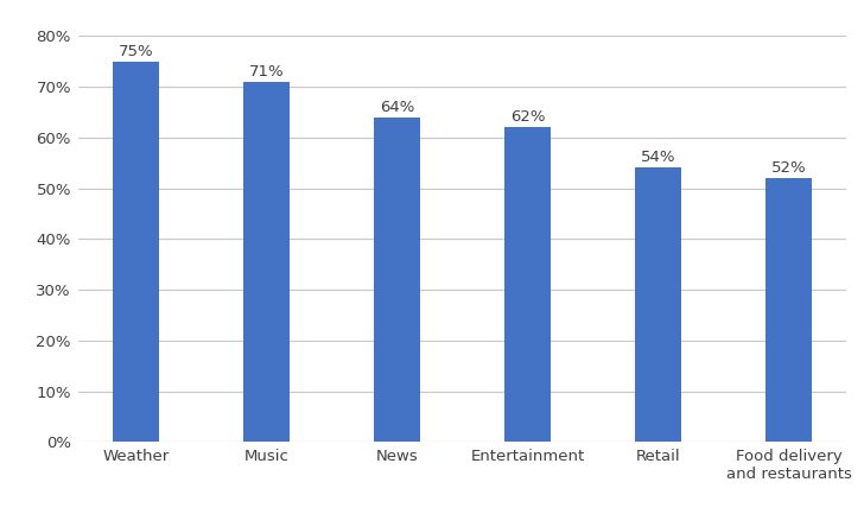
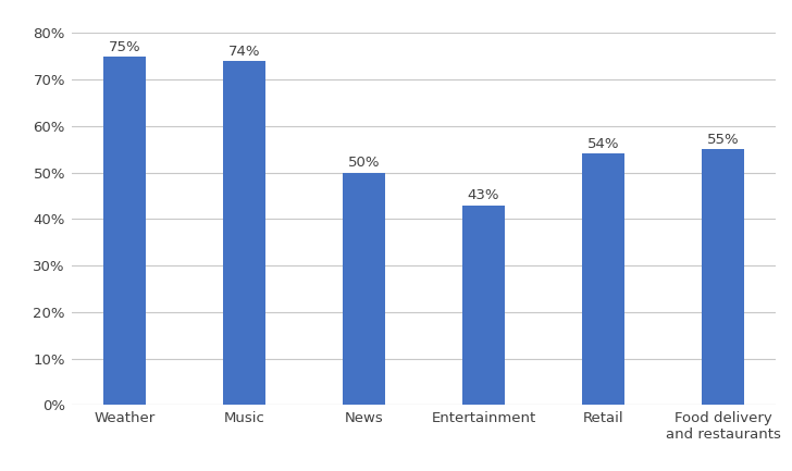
Music: 71% -> 74%
News: 64% -> 50%
Entertainment: 62% -> 43%
Food delivery and restaurants: 52% -> 55%
